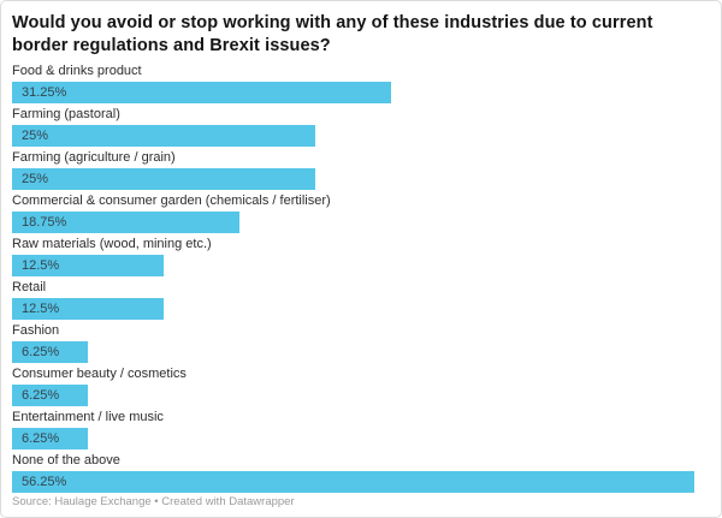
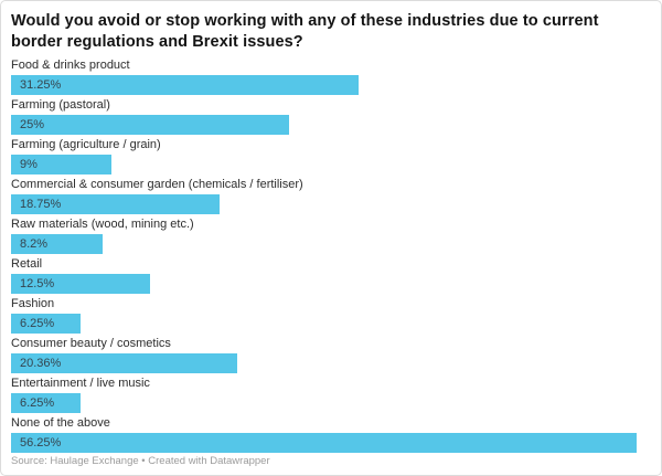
Farming (agriculture / grain): 25% -> 9%
Raw materials (wood, mining etc.): 12.5% -> 8.2%
Consumer beauty / cosmetics: 6.25% -> 20.36%
